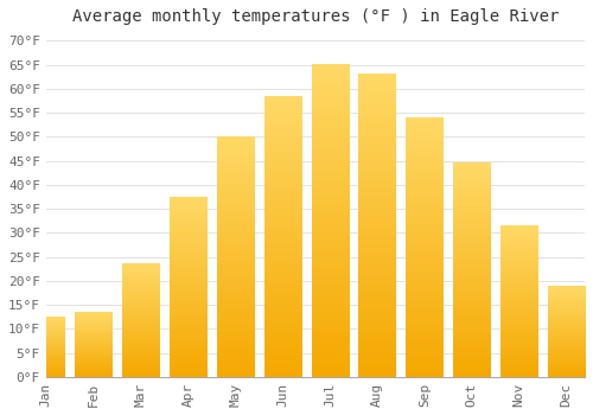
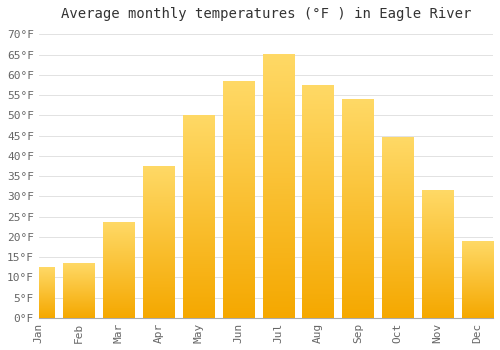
Aug: 63.0°F -> 57.5°F
